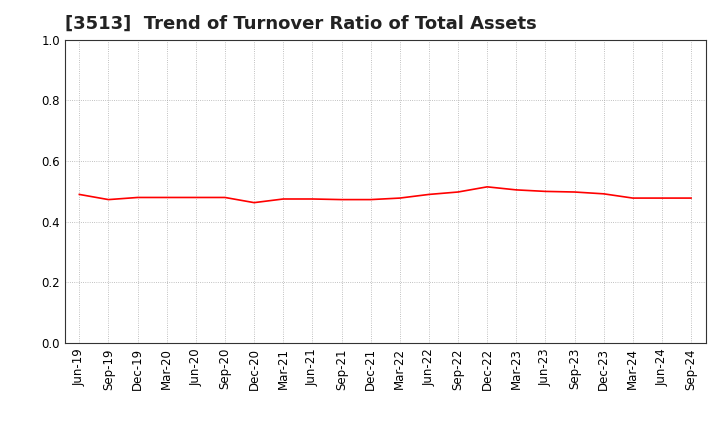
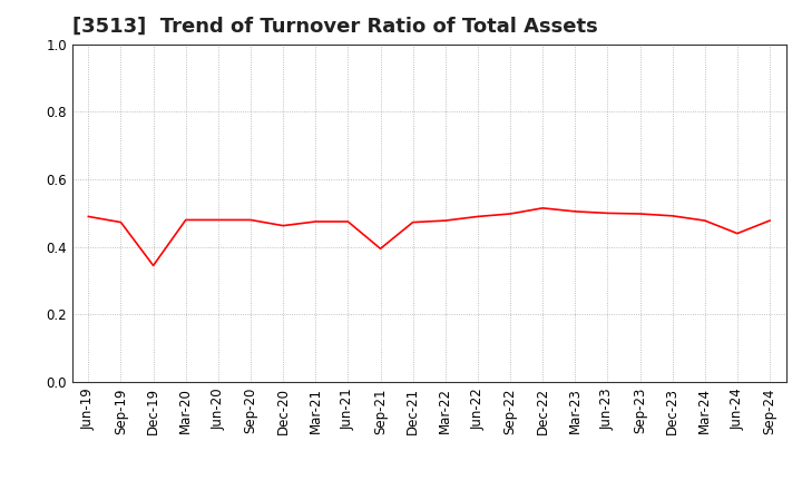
Dec-19: 0.480 -> 0.345
Sep-21: 0.473 -> 0.395
Jun-24: 0.478 -> 0.440
